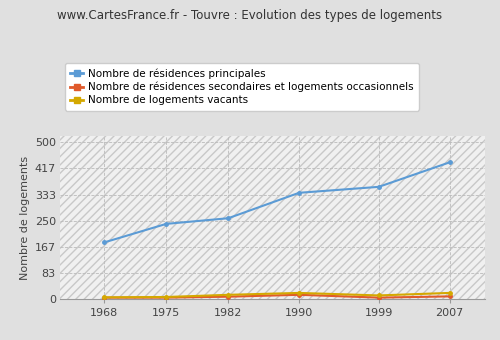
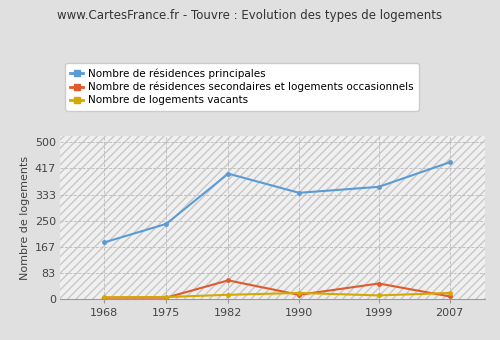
Nombre de résidences principales/1982: 258 -> 400
Nombre de résidences secondaires et logements occasionnels/1982: 8 -> 60
Nombre de résidences secondaires et logements occasionnels/1999: 5 -> 50
